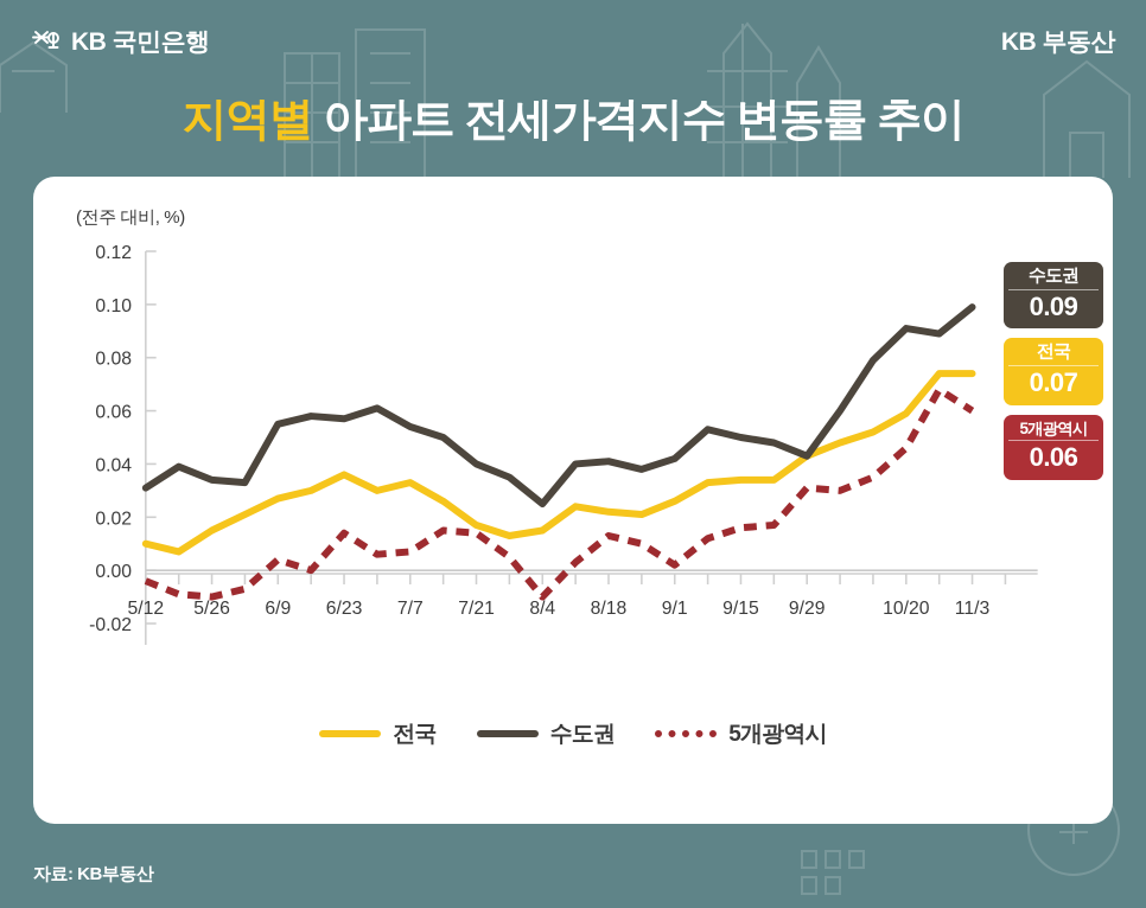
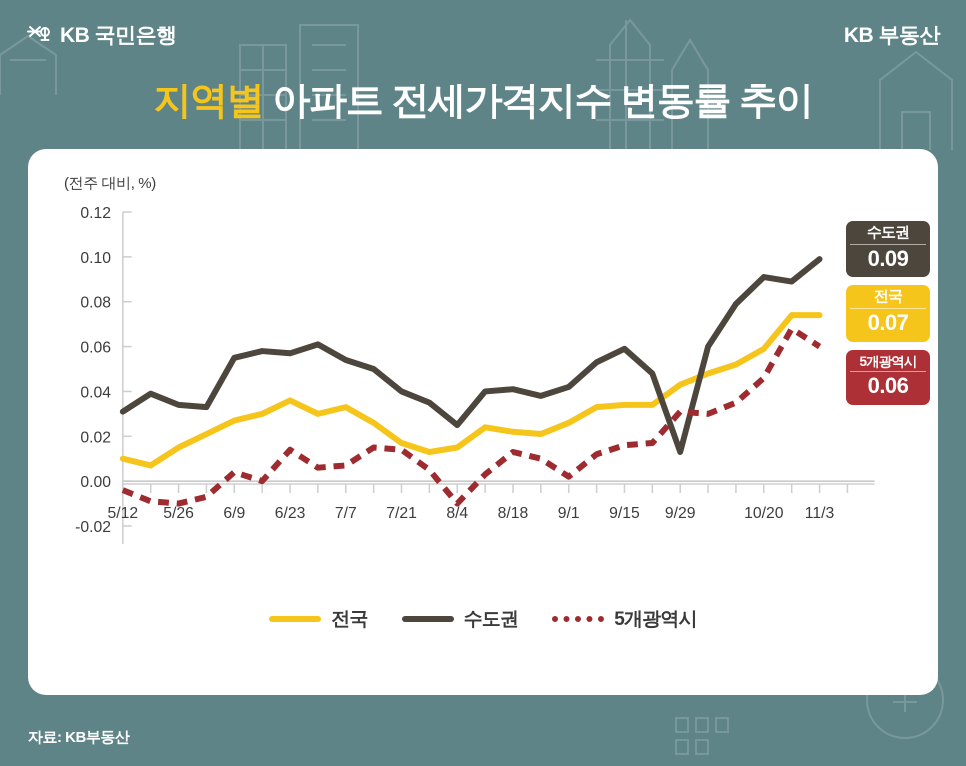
수도권/9/15: 0.050 -> 0.059
수도권/9/29: 0.043 -> 0.013
